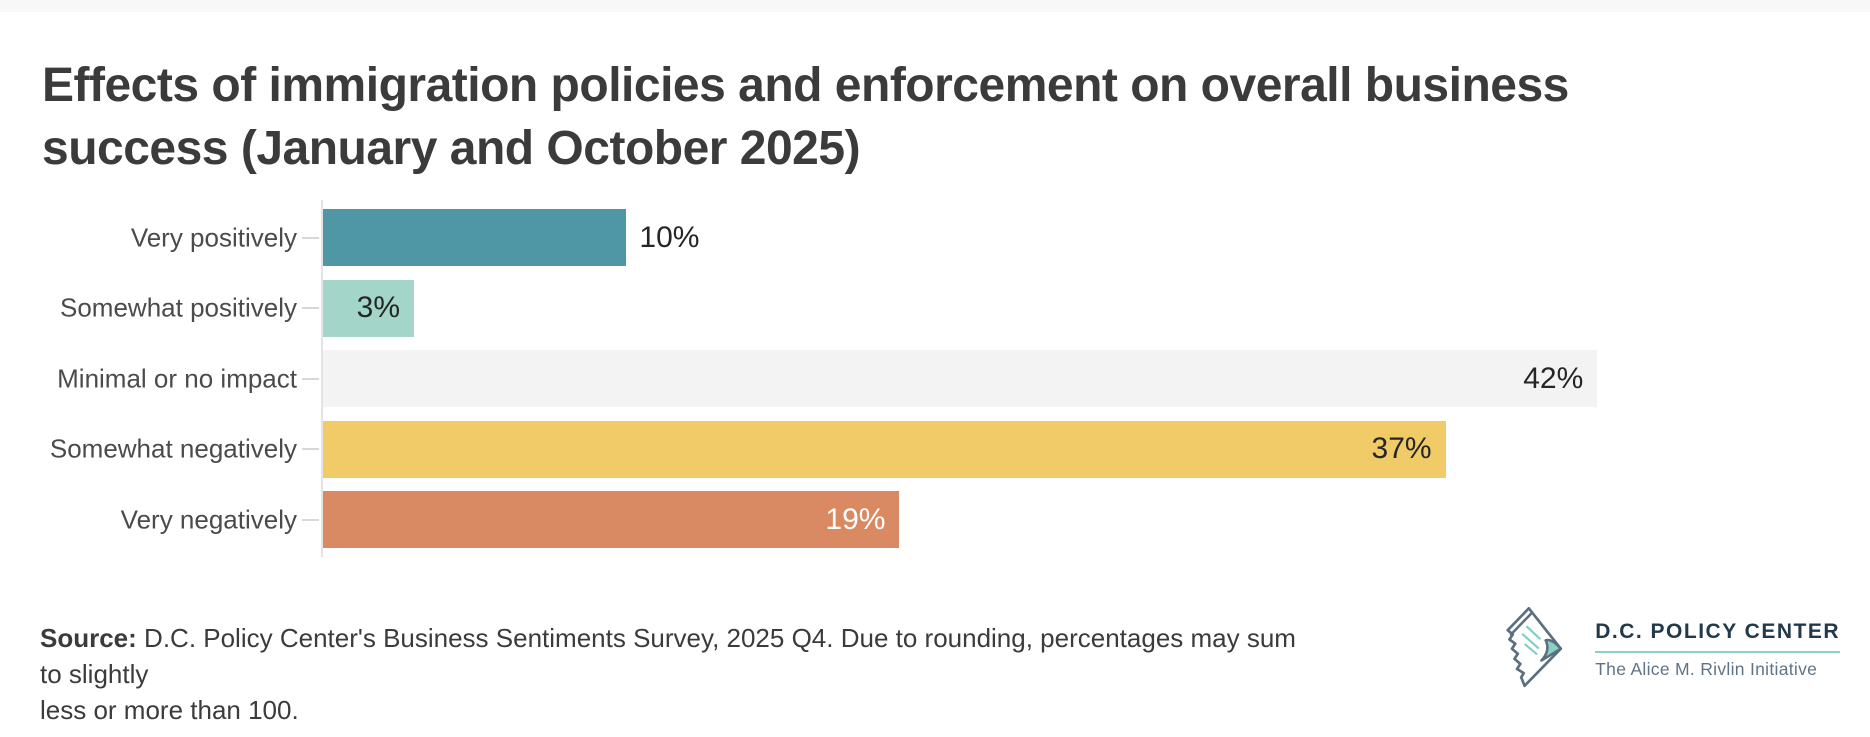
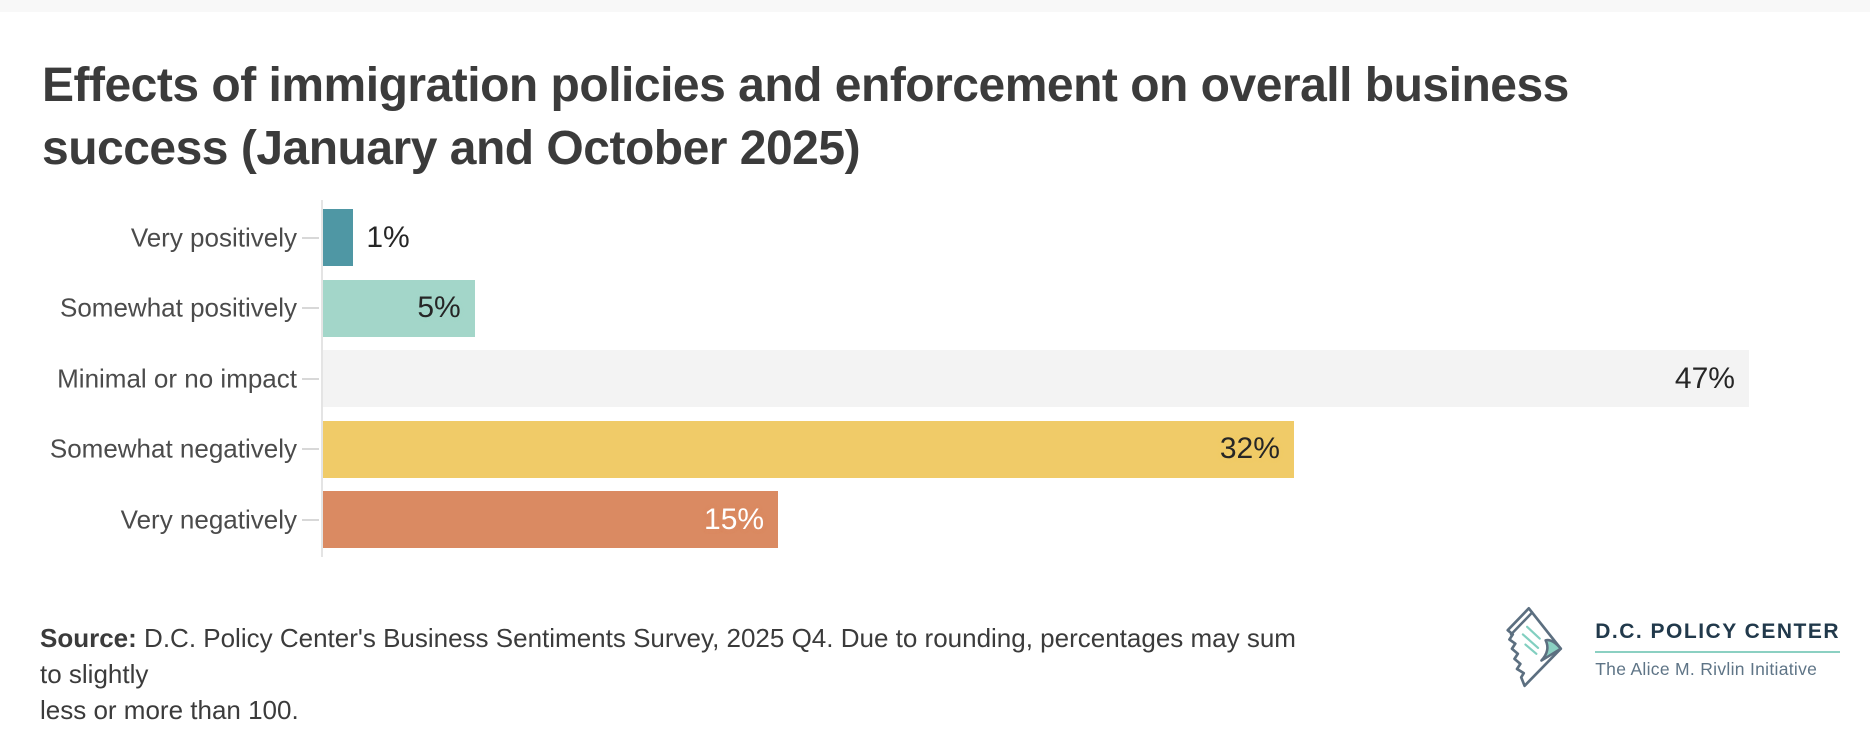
Very positively: 10% -> 1%
Somewhat positively: 3% -> 5%
Minimal or no impact: 42% -> 47%
Somewhat negatively: 37% -> 32%
Very negatively: 19% -> 15%
